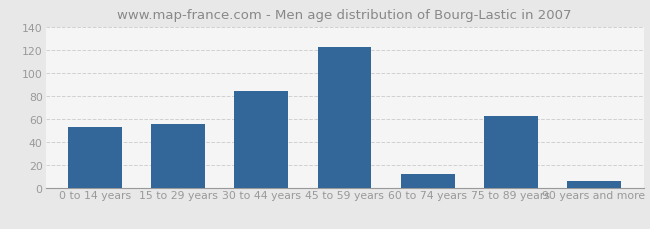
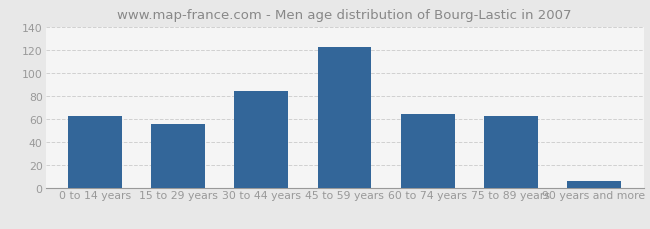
0 to 14 years: 53 -> 62
60 to 74 years: 12 -> 64
